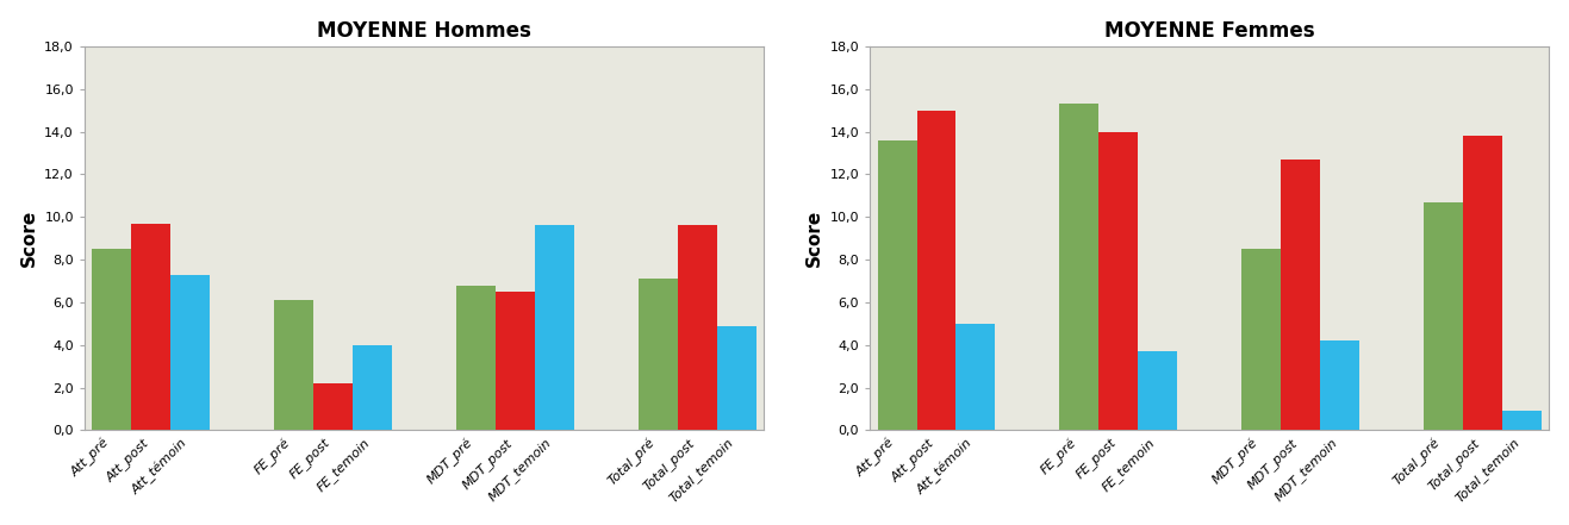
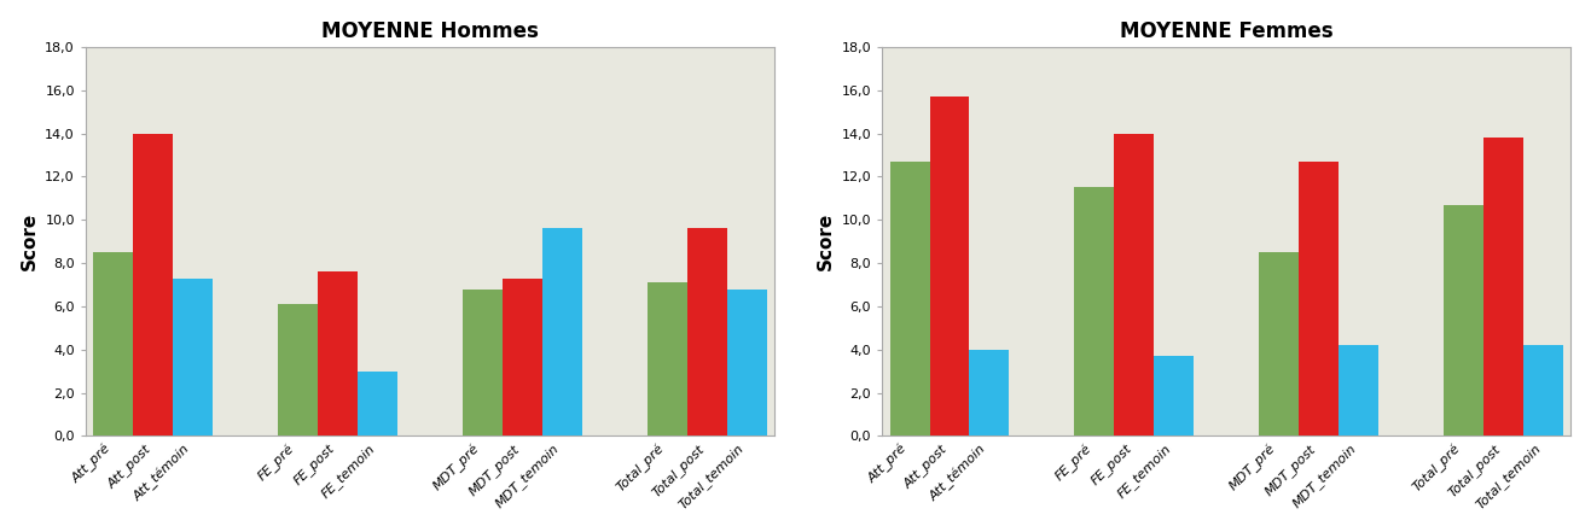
MOYENNE Hommes/Att_post: 9,7 -> 14,0
MOYENNE Hommes/FE_post: 2,2 -> 7,6
MOYENNE Hommes/FE_temoin: 4,0 -> 3,0
MOYENNE Hommes/MDT_post: 6,5 -> 7,3
MOYENNE Hommes/Total_temoin: 4,9 -> 6,8
MOYENNE Femmes/Att_pré: 13,6 -> 12,7
MOYENNE Femmes/Att_post: 15,0 -> 15,7
MOYENNE Femmes/Att_témoin: 5,0 -> 4,0
MOYENNE Femmes/FE_pré: 15,3 -> 11,5
MOYENNE Femmes/Total_temoin: 0,9 -> 4,2
